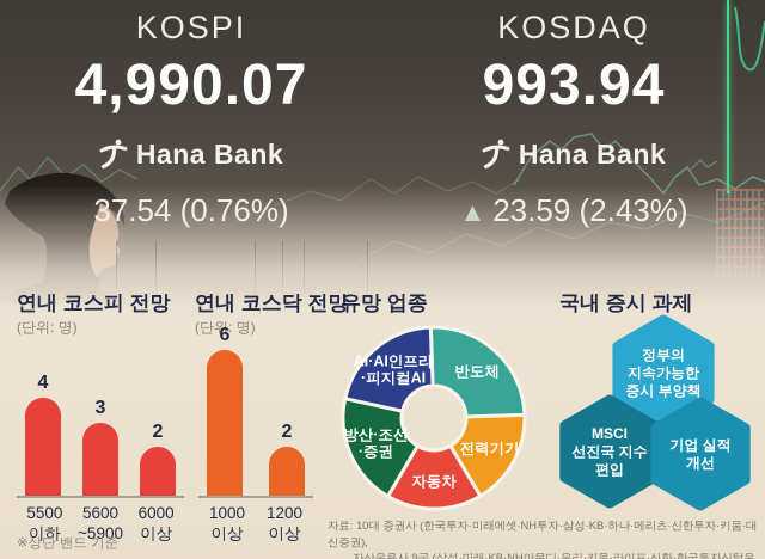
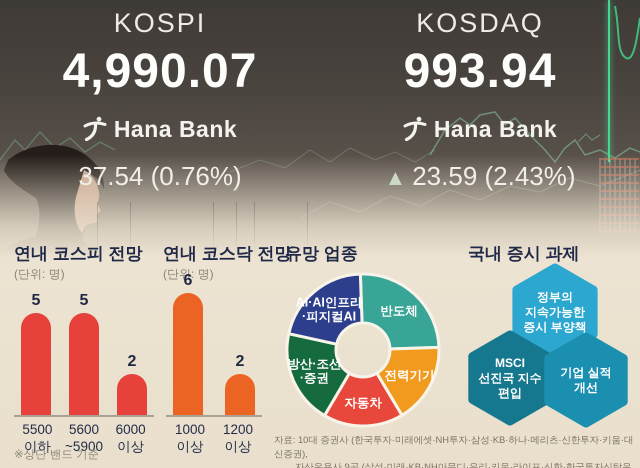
연내 코스피 전망/5500 이하: 4 -> 5
연내 코스피 전망/5600 ~5900: 3 -> 5
